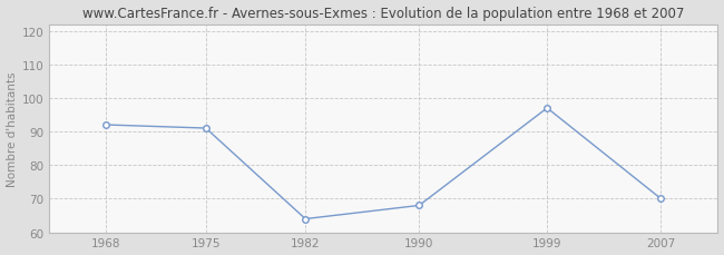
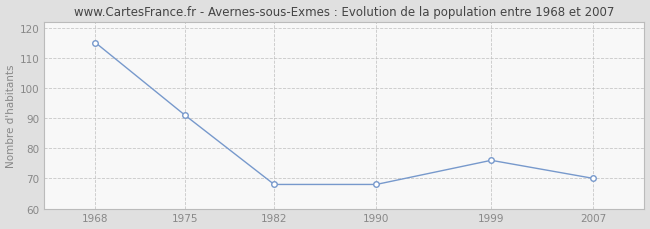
1968: 92 -> 115
1982: 64 -> 68
1999: 97 -> 76
